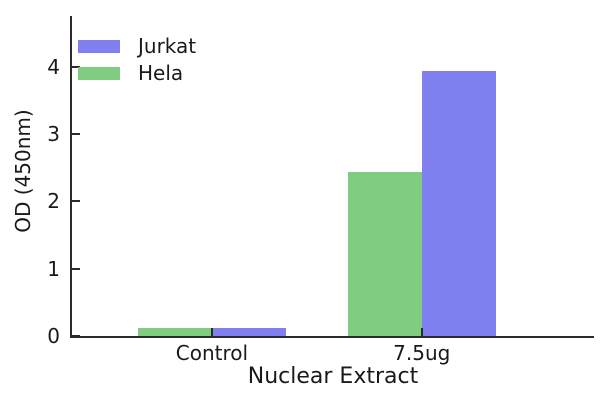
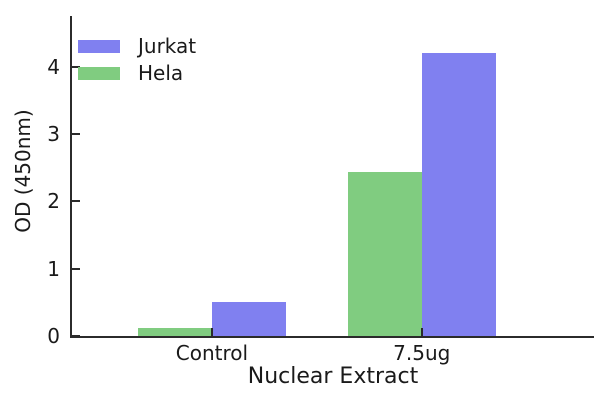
Jurkat/Control: 0.1 -> 0.5
Jurkat/7.5ug: 3.9 -> 4.2
